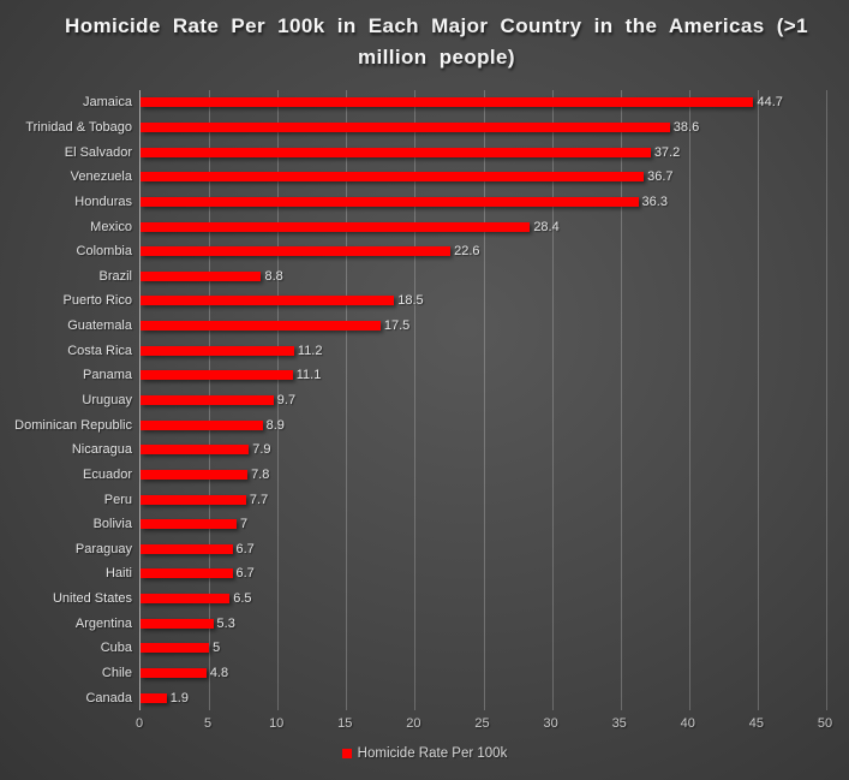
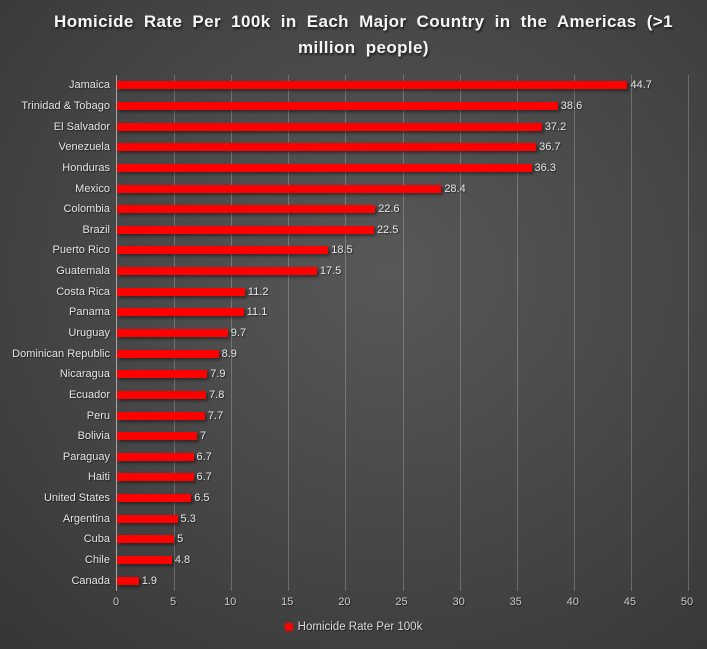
Brazil: 8.8 -> 22.5
